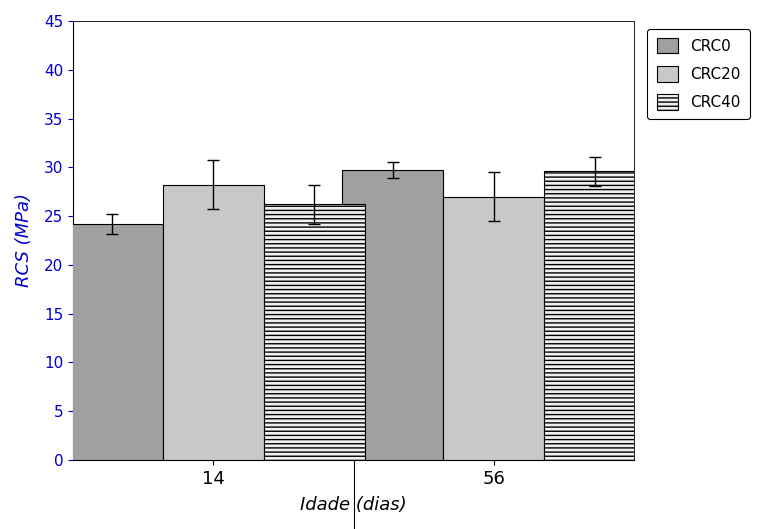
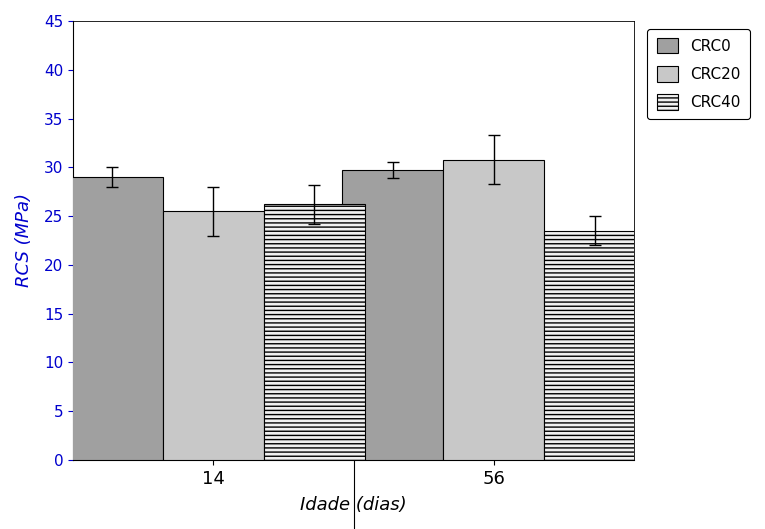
CRC0/14: 24.2 -> 29.0
CRC20/14: 28.2 -> 25.5
CRC20/56: 27.0 -> 30.8
CRC40/56: 29.6 -> 23.5
